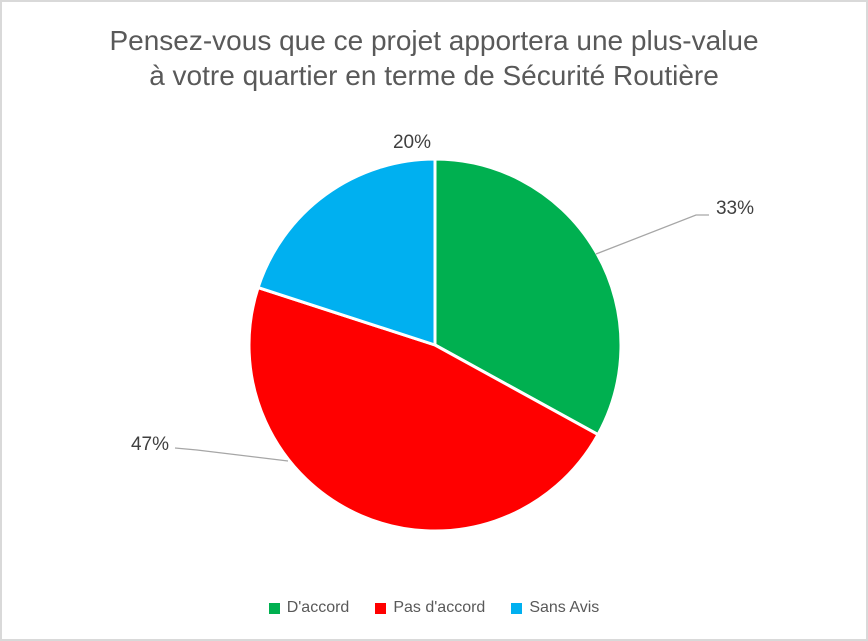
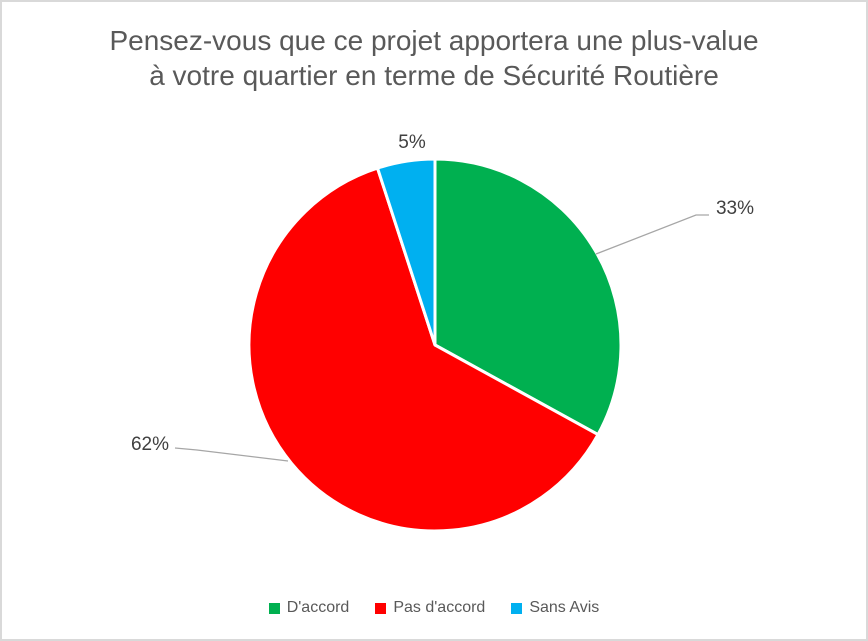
Pas d'accord: 47% -> 62%
Sans Avis: 20% -> 5%
